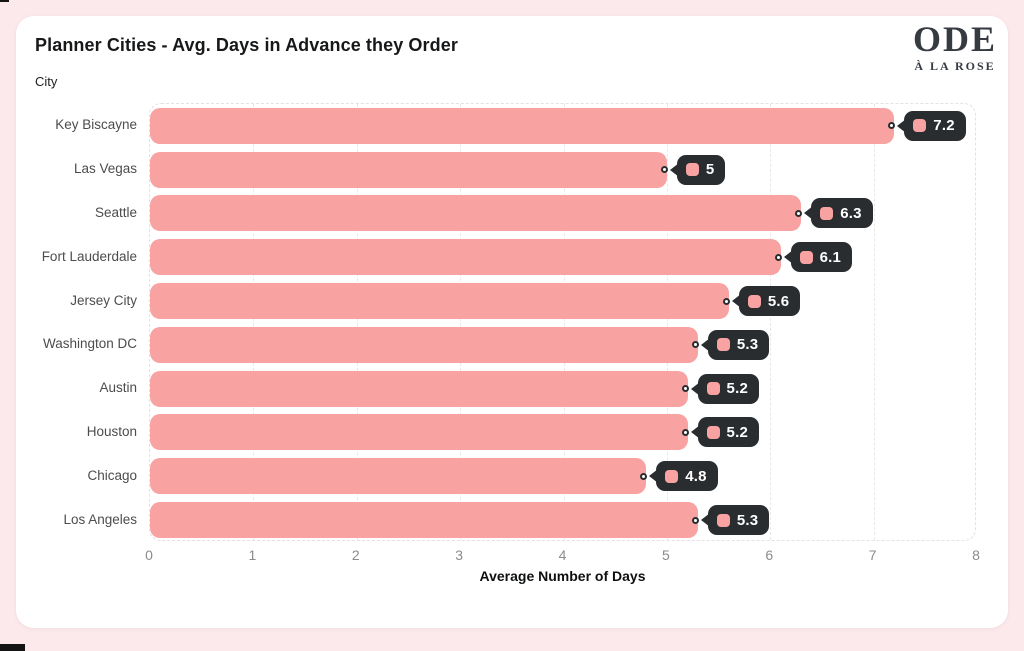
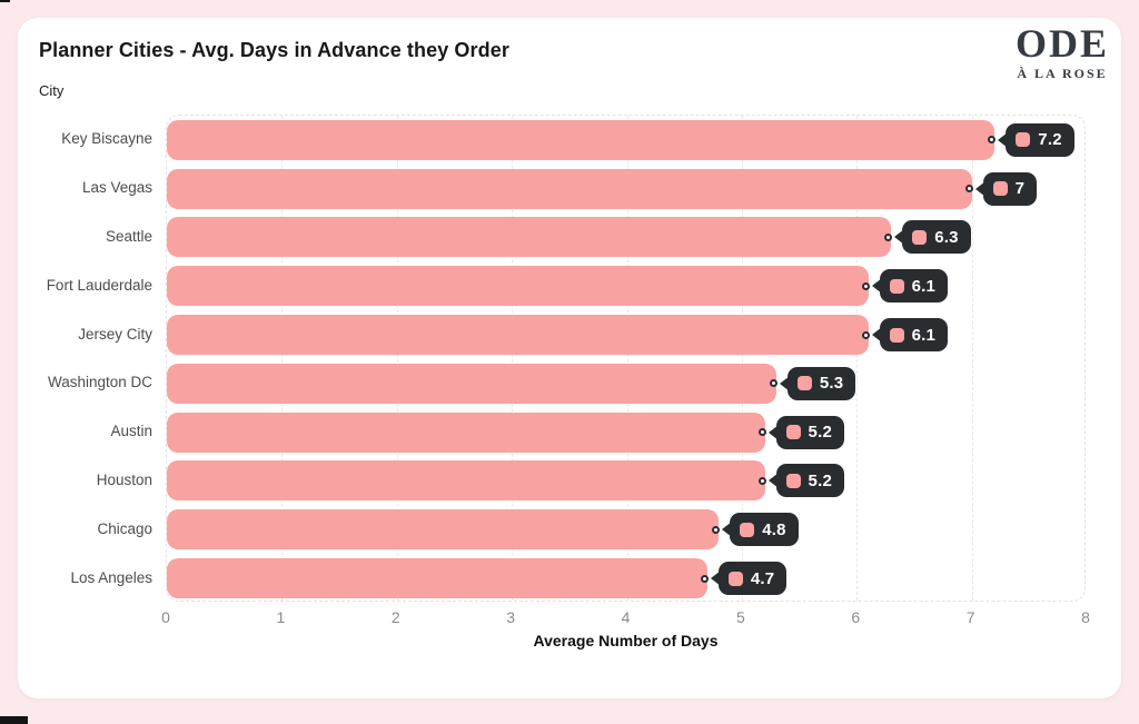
Las Vegas: 5 -> 7
Jersey City: 5.6 -> 6.1
Los Angeles: 5.3 -> 4.7
